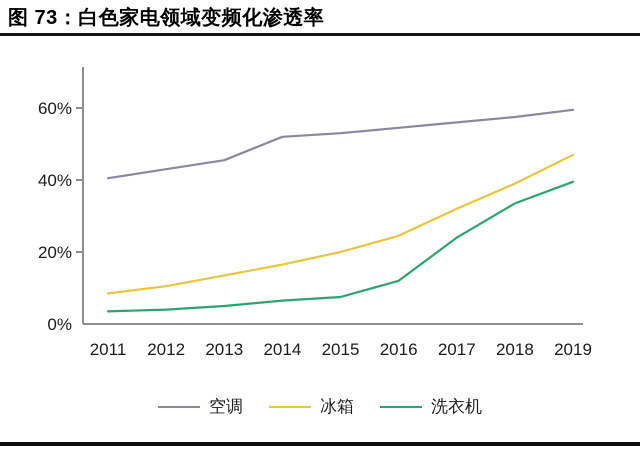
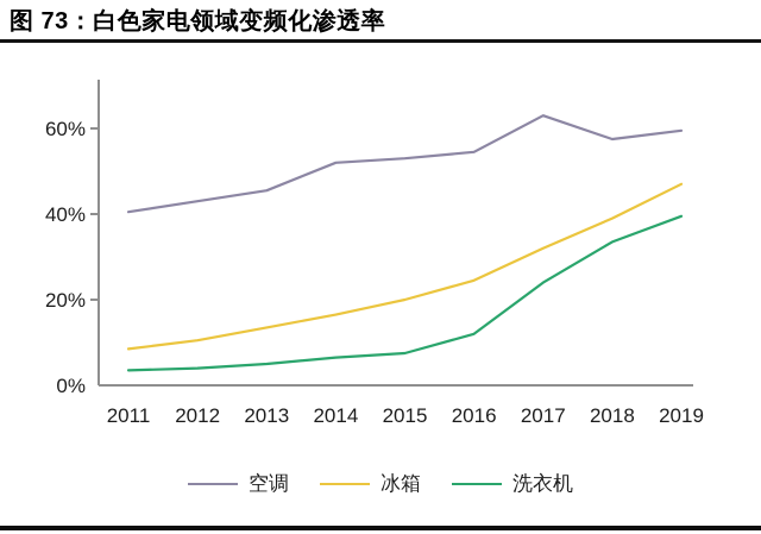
空调/2017: 56% -> 63%
